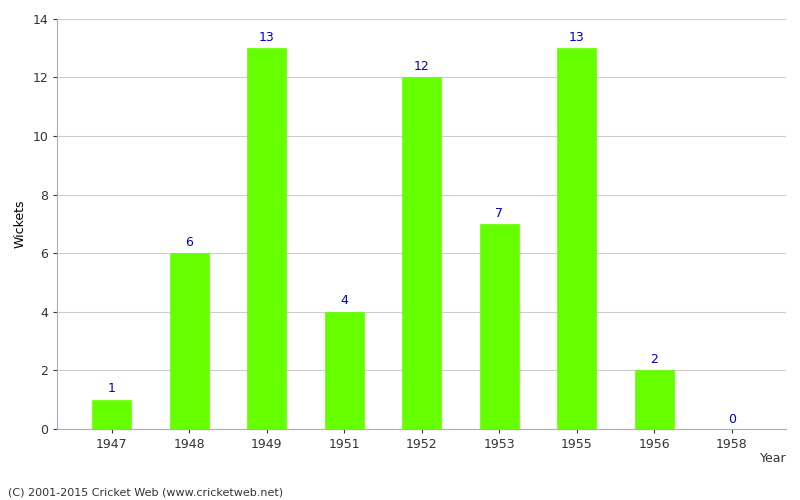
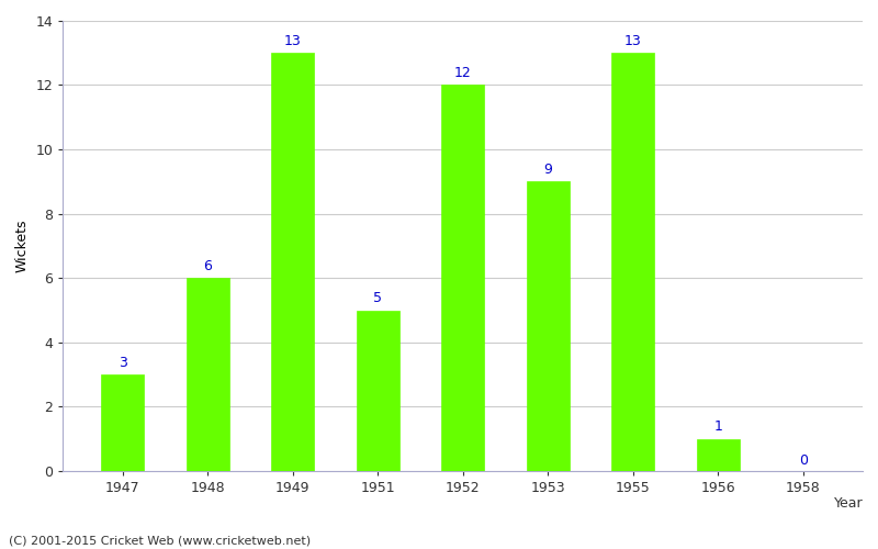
1947: 1 -> 3
1951: 4 -> 5
1953: 7 -> 9
1956: 2 -> 1
